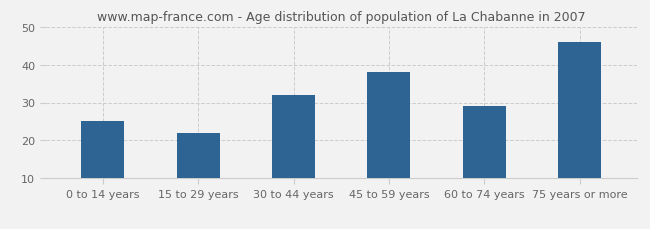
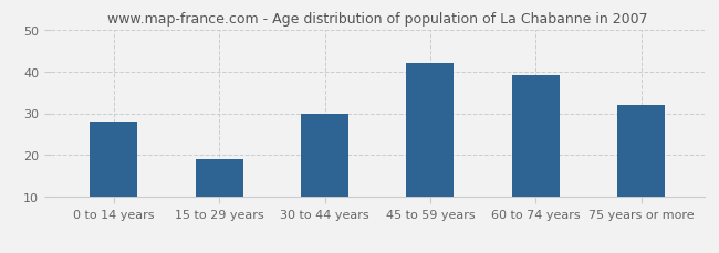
0 to 14 years: 25 -> 28
15 to 29 years: 22 -> 19
30 to 44 years: 32 -> 30
45 to 59 years: 38 -> 42
60 to 74 years: 29 -> 39
75 years or more: 46 -> 32
